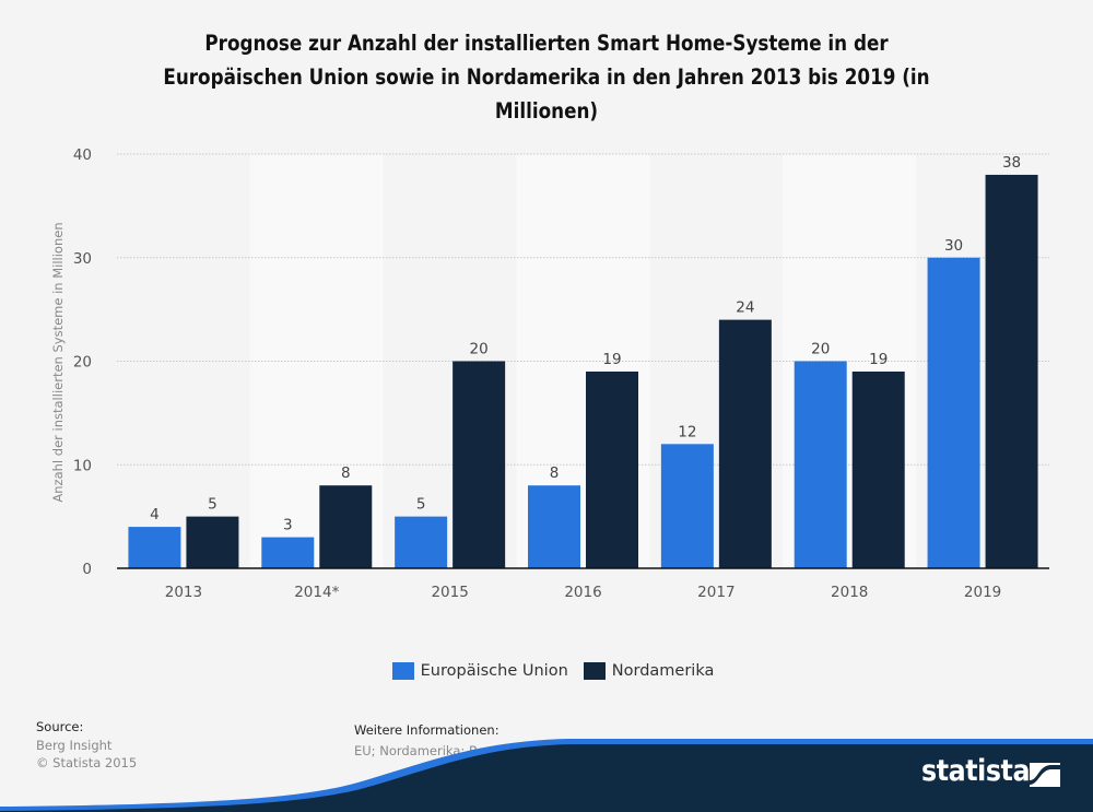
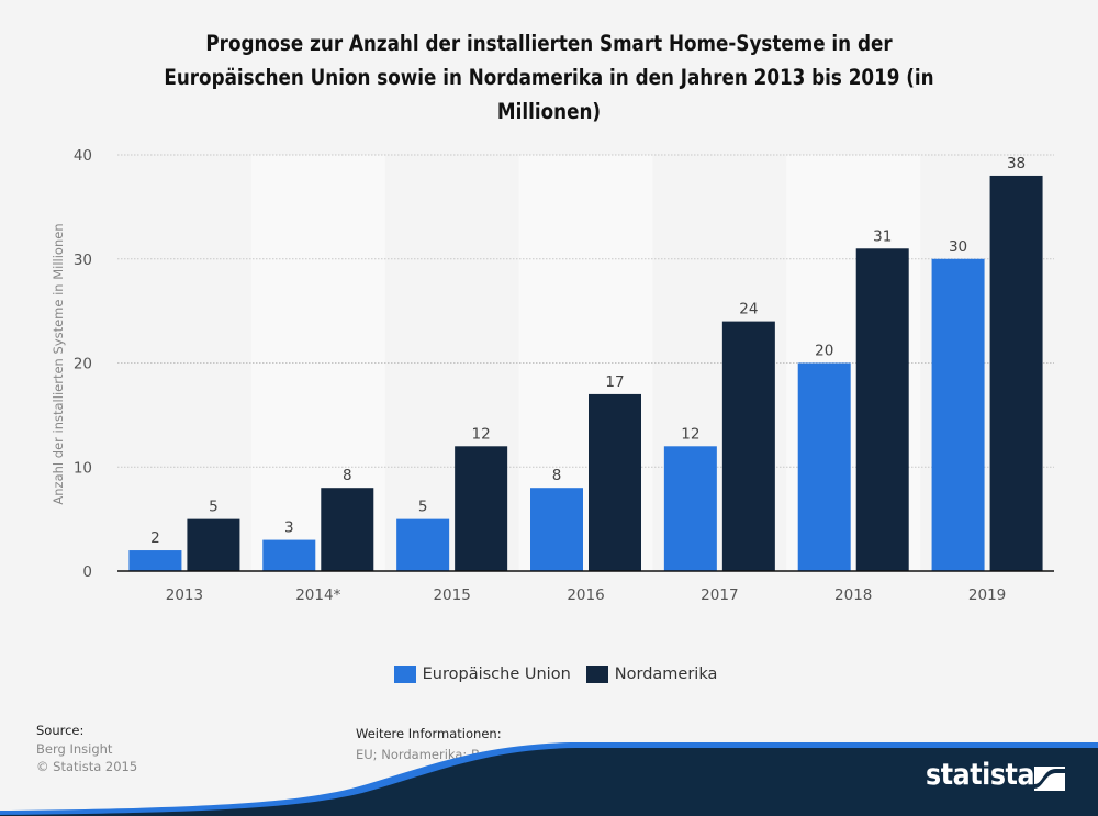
Europäische Union/2013: 4 -> 2
Nordamerika/2015: 20 -> 12
Nordamerika/2016: 19 -> 17
Nordamerika/2018: 19 -> 31
